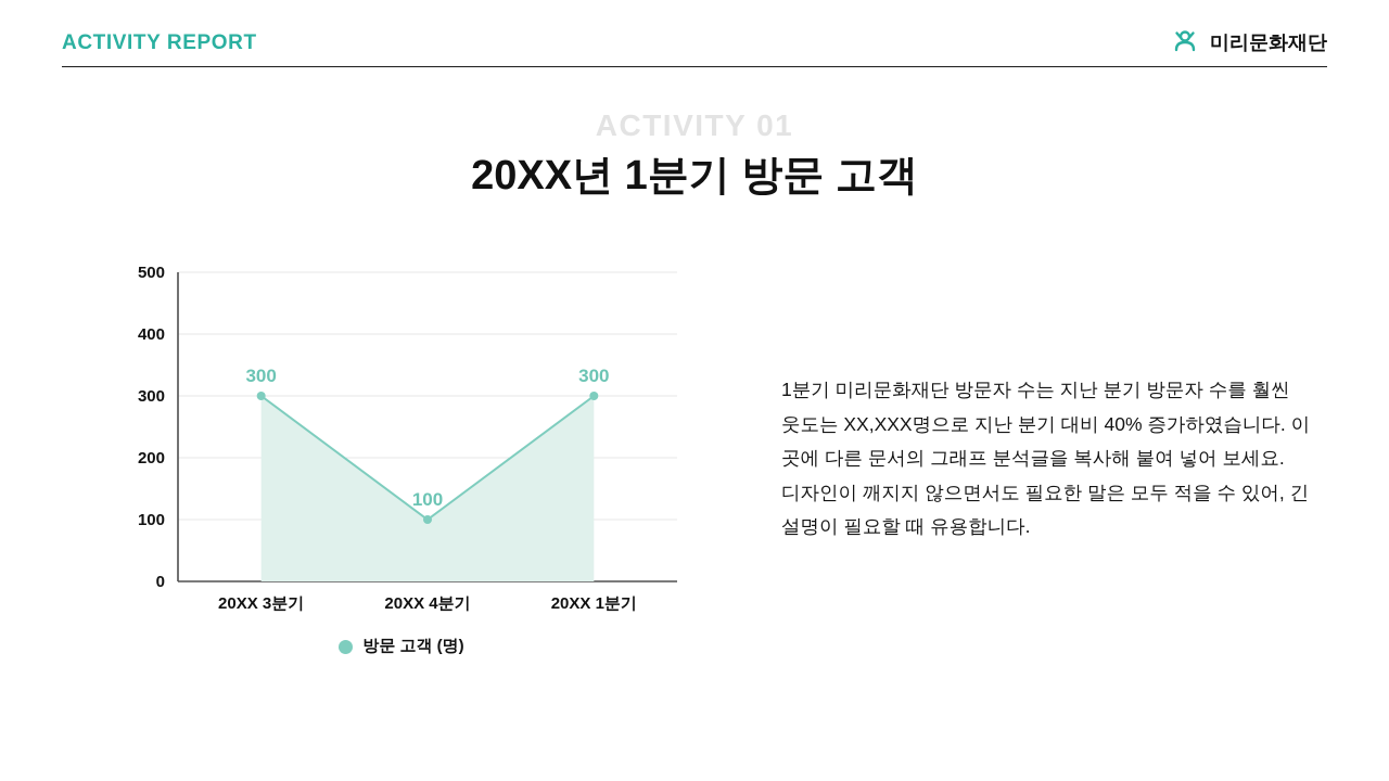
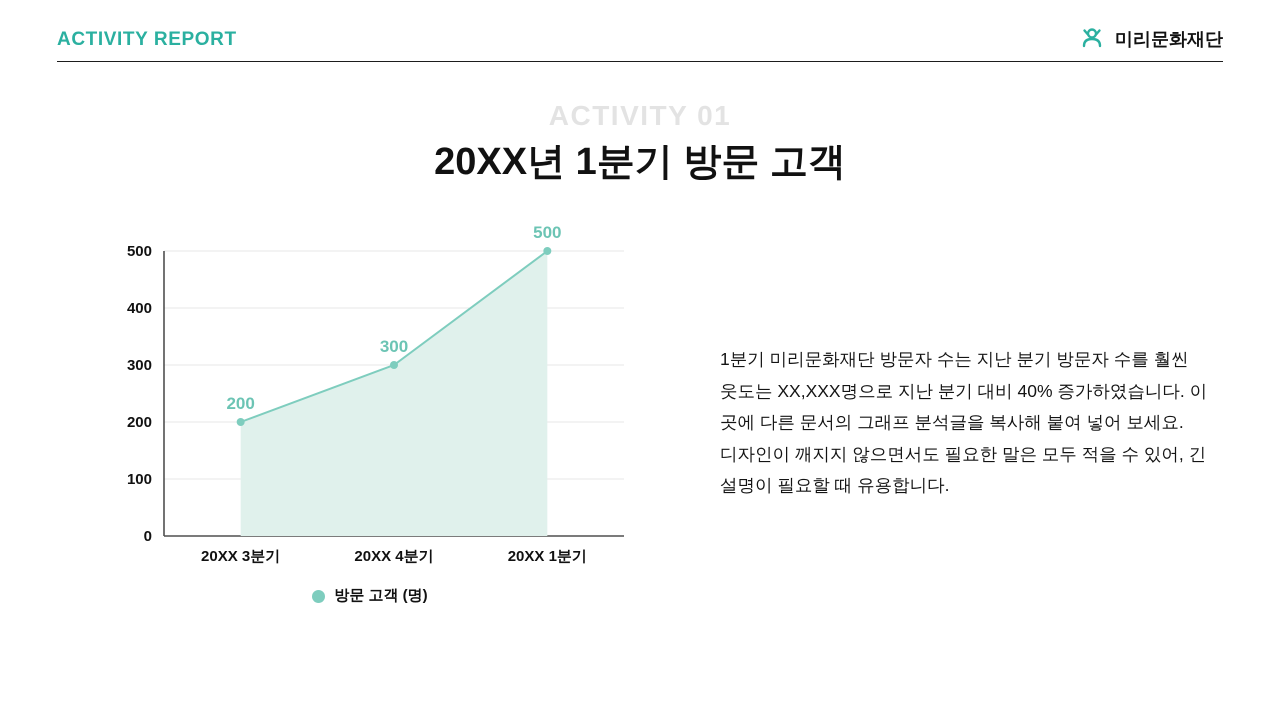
20XX 3분기: 300 -> 200
20XX 4분기: 100 -> 300
20XX 1분기: 300 -> 500
